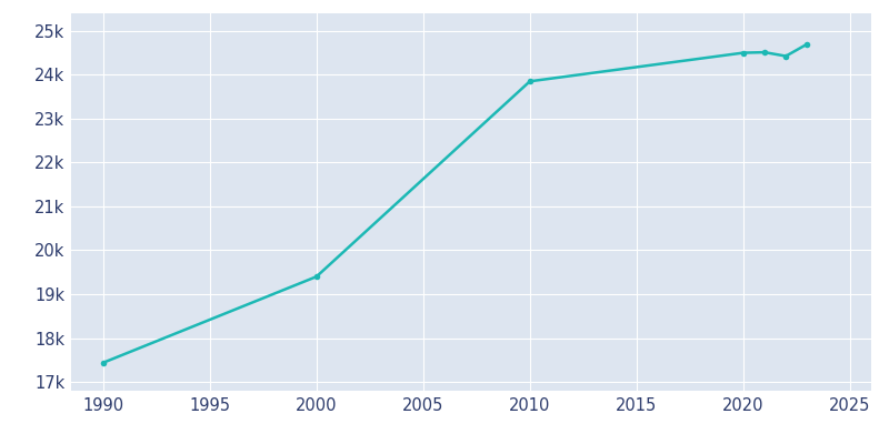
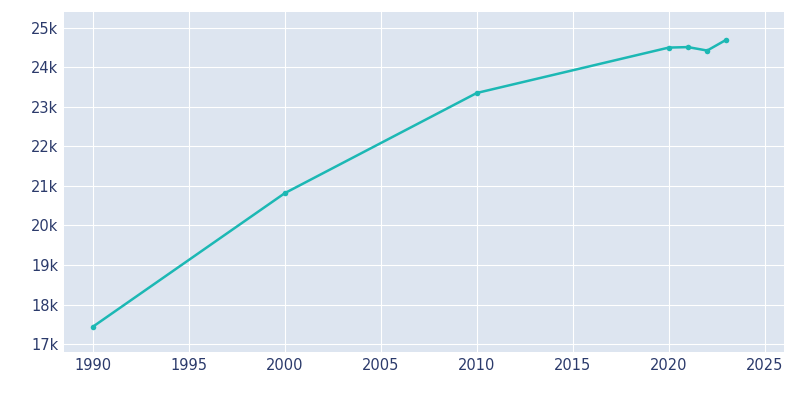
2000: 19.40k -> 20.82k
2010: 23.85k -> 23.35k
